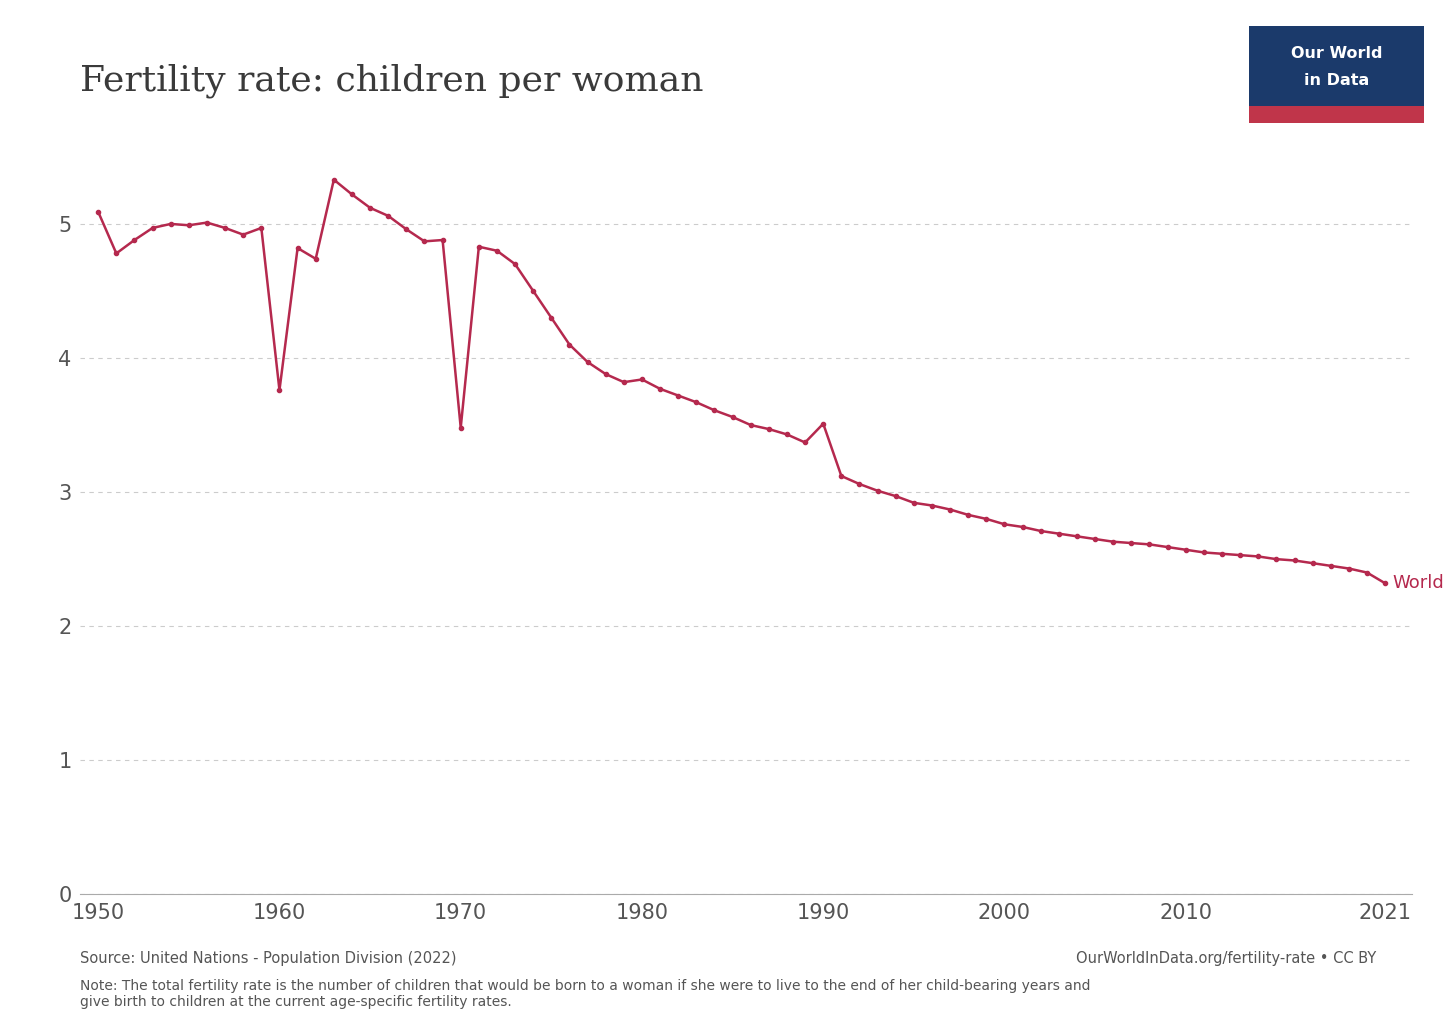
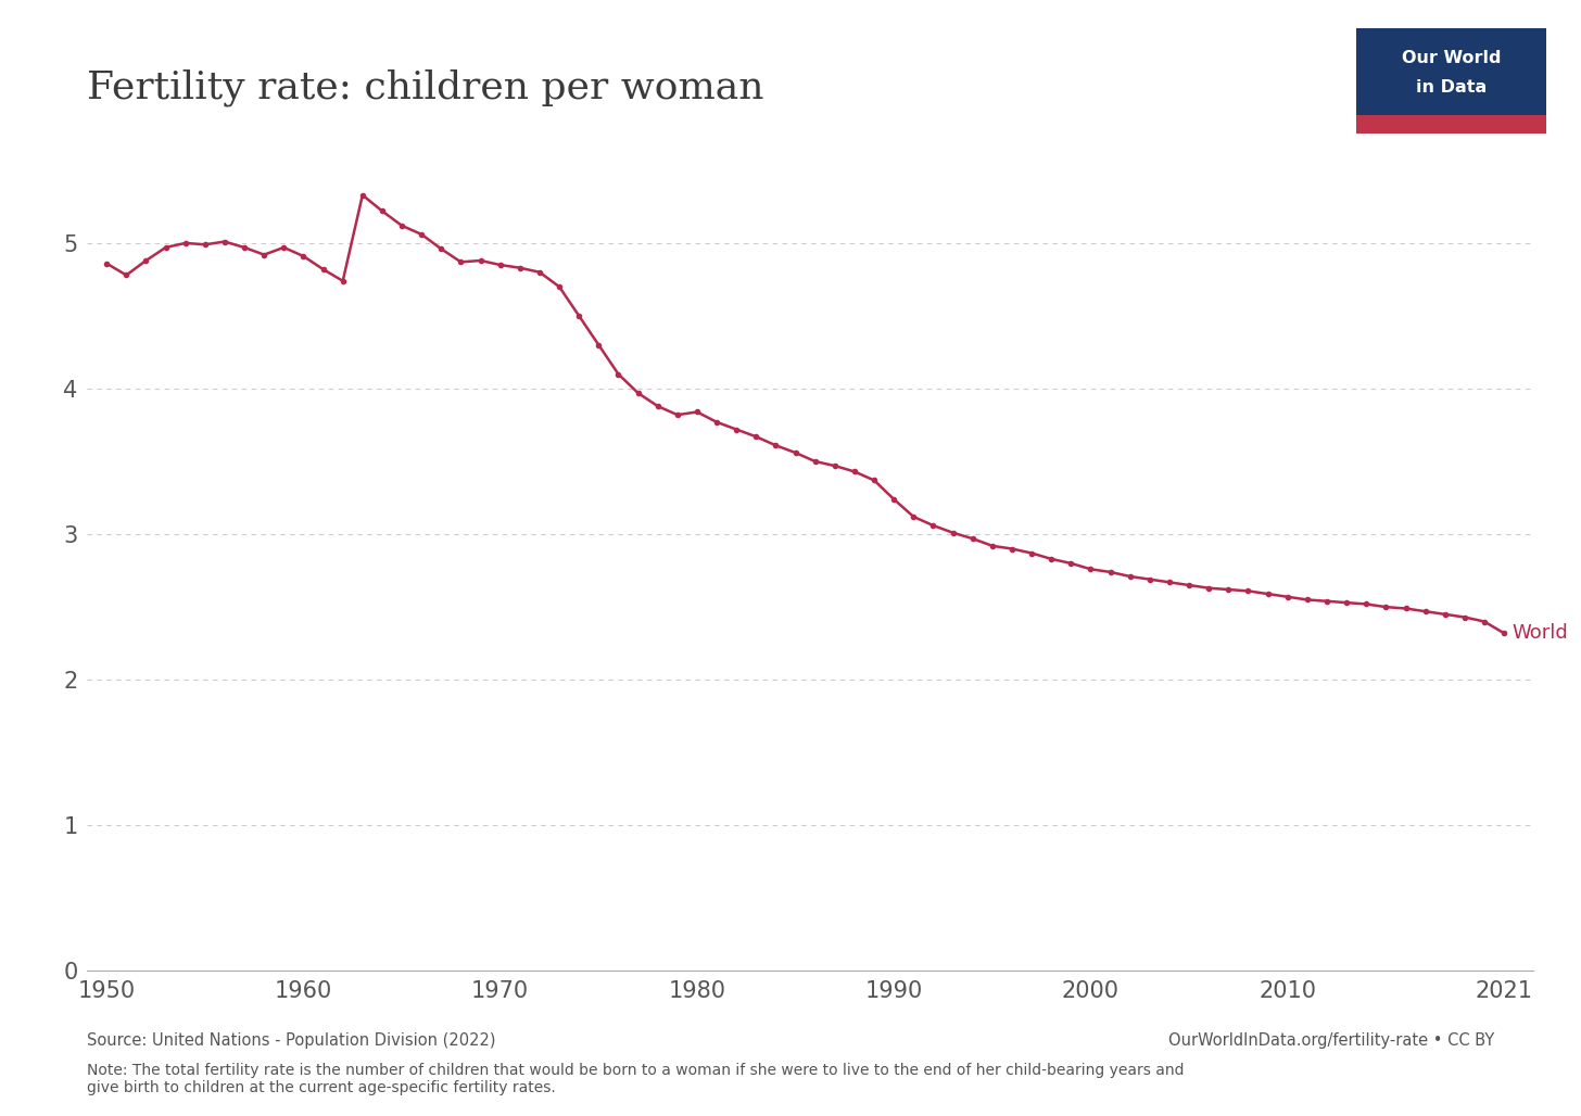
1950: 5.09 -> 4.86
1960: 3.76 -> 4.91
1970: 3.48 -> 4.85
1990: 3.51 -> 3.24
